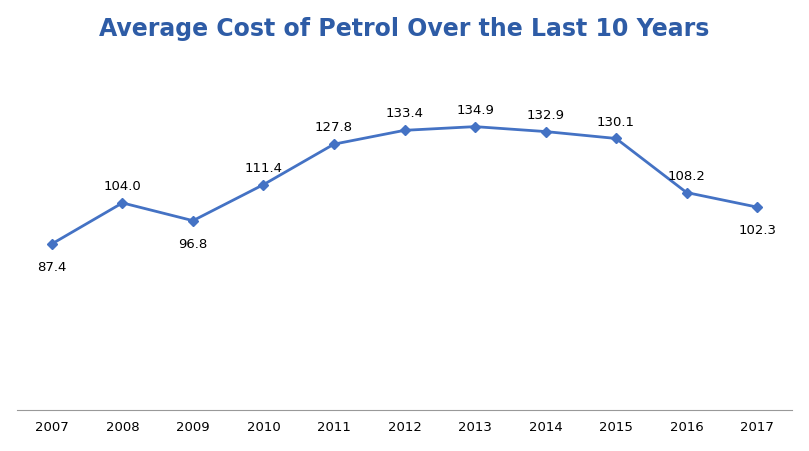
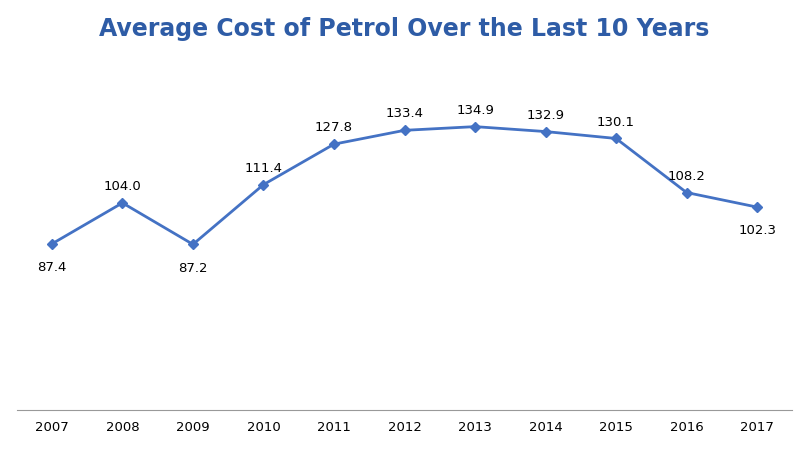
2009: 96.8 -> 87.2
